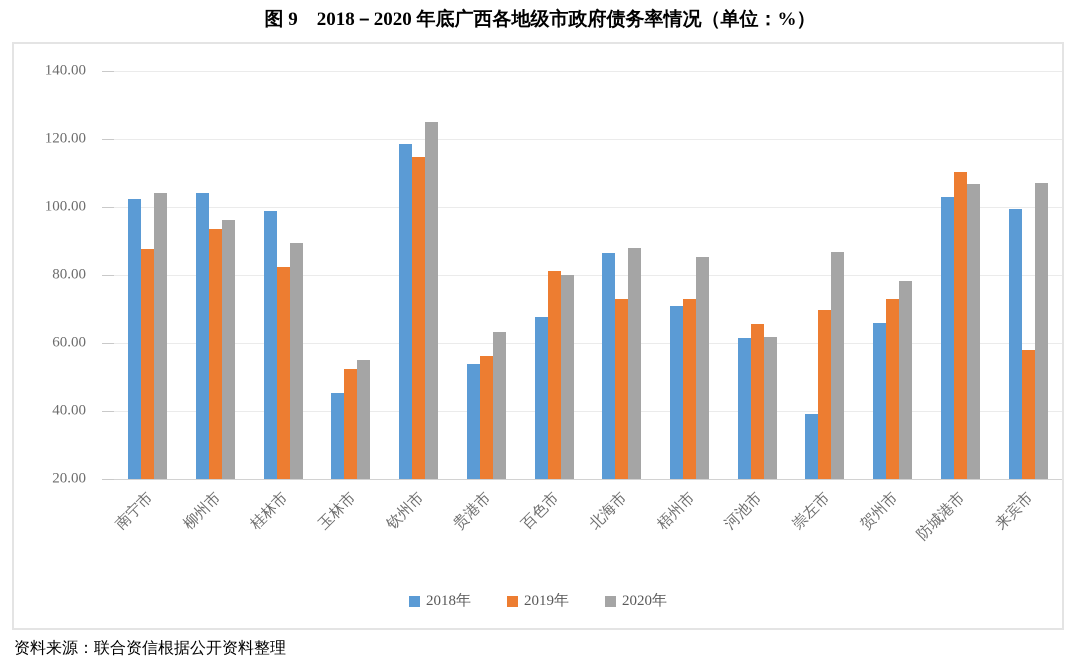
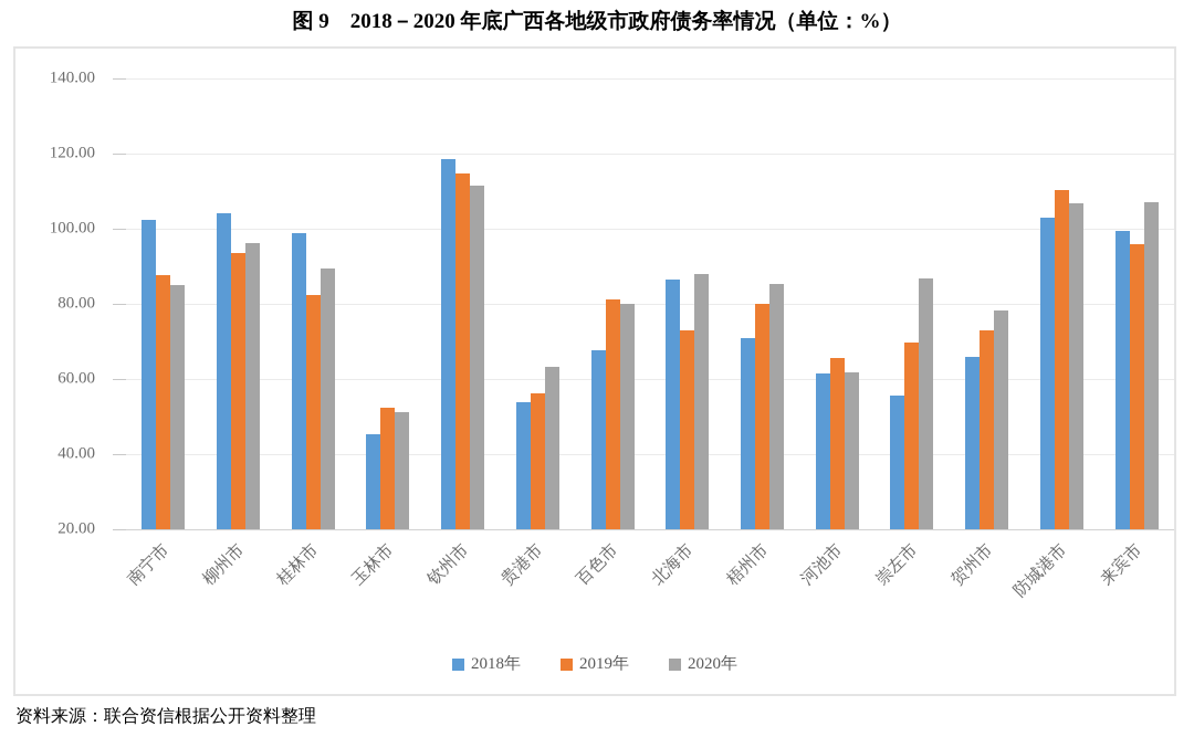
2020年/南宁市: 104 -> 85
2020年/玉林市: 55 -> 51
2020年/钦州市: 125 -> 112
2019年/梧州市: 73 -> 80
2018年/崇左市: 39 -> 56
2019年/来宾市: 58 -> 96
